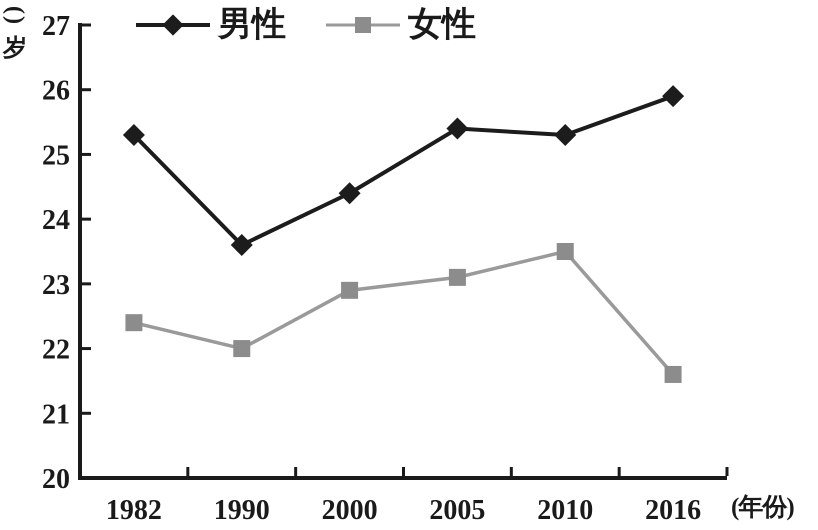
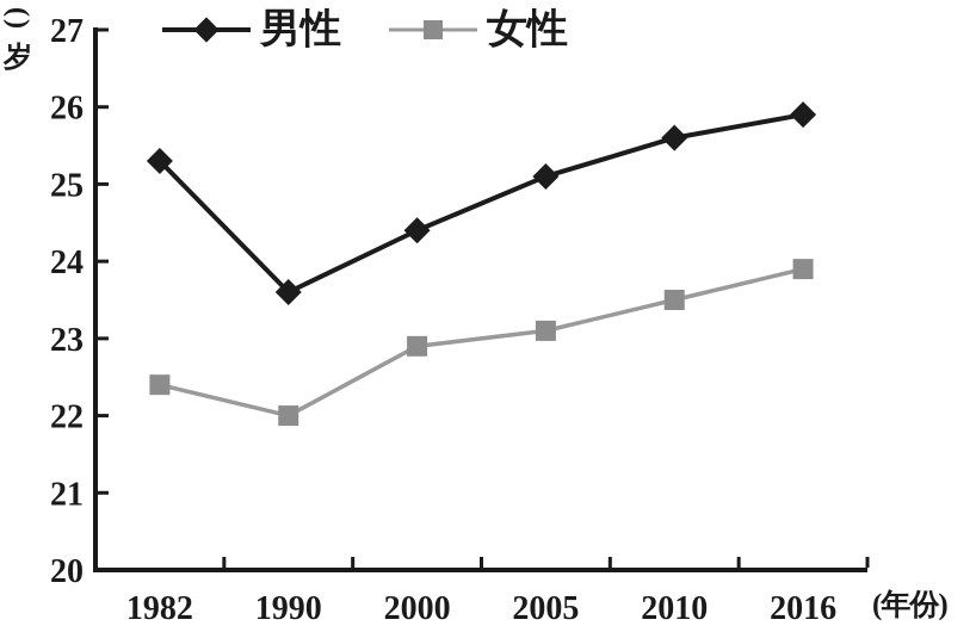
男性/2005: 25.4 -> 25.1
男性/2010: 25.3 -> 25.6
女性/2016: 21.6 -> 23.9
